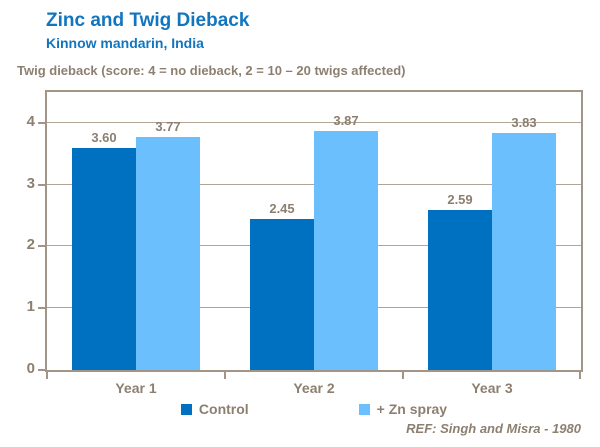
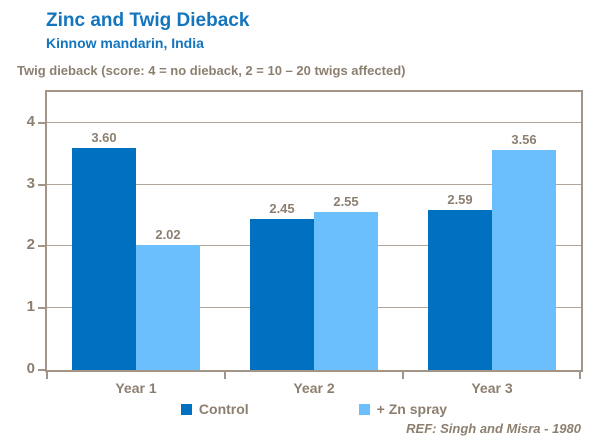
+ Zn spray/Year 1: 3.77 -> 2.02
+ Zn spray/Year 2: 3.87 -> 2.55
+ Zn spray/Year 3: 3.83 -> 3.56
